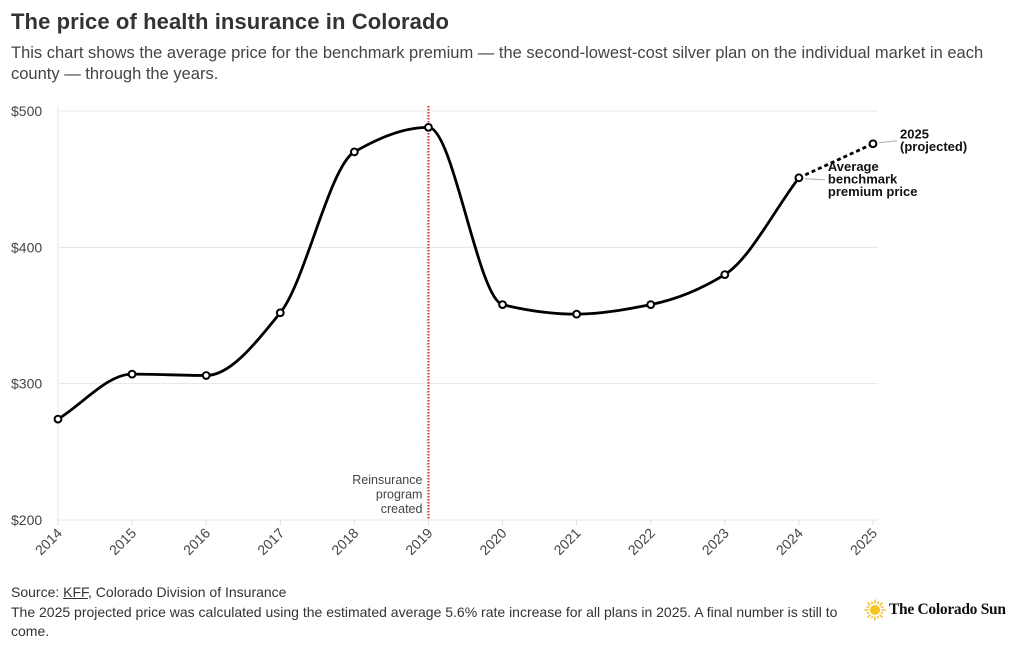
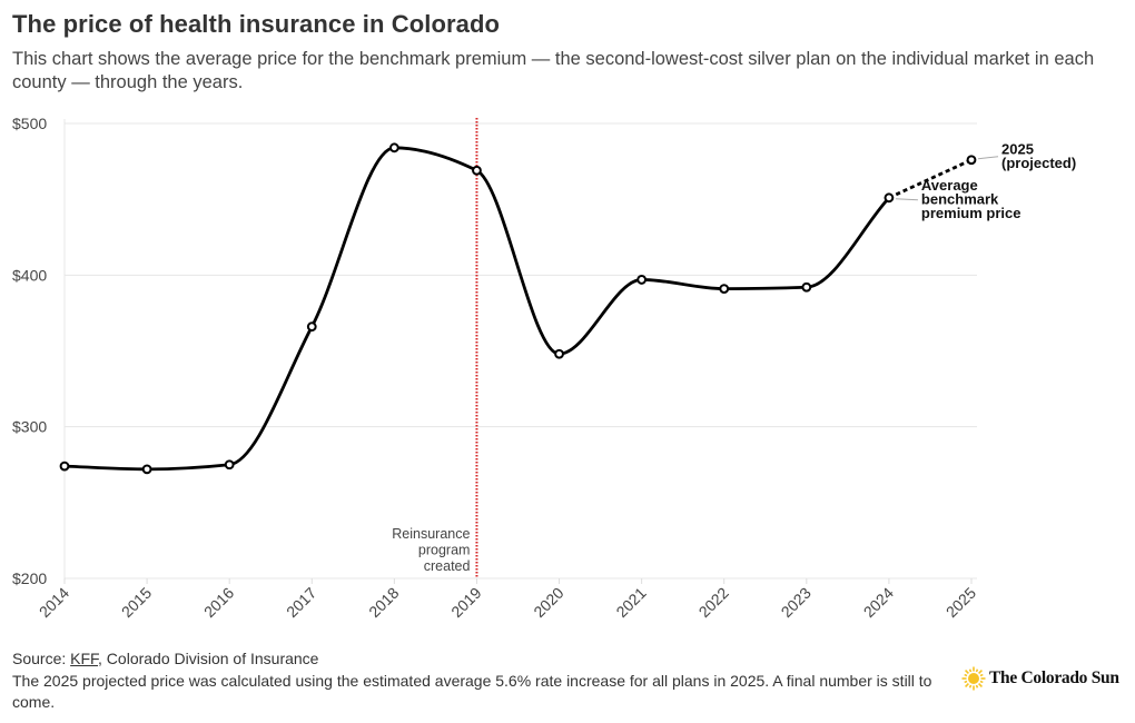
2015: $307 -> $272
2016: $306 -> $275
2017: $352 -> $366
2018: $470 -> $484
2019: $488 -> $469
2020: $358 -> $348
2021: $351 -> $397
2022: $358 -> $391
2023: $380 -> $392
